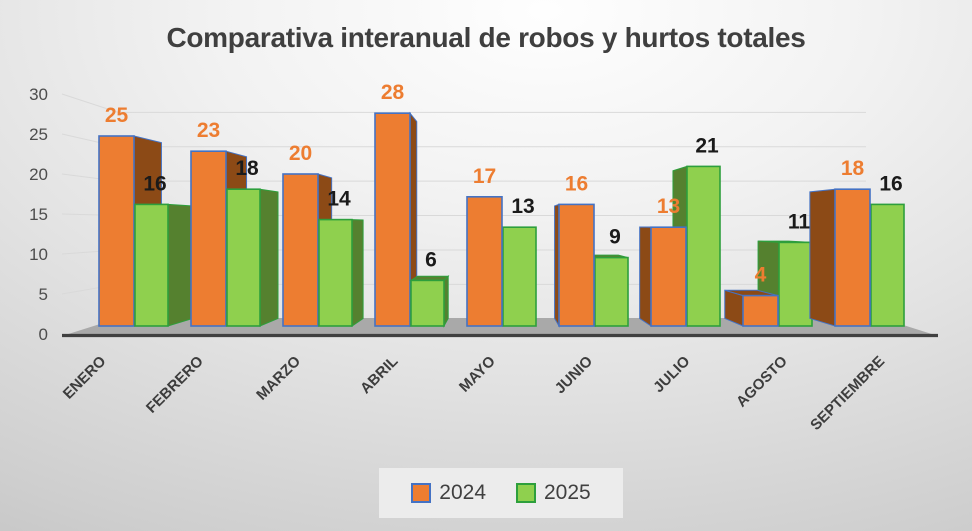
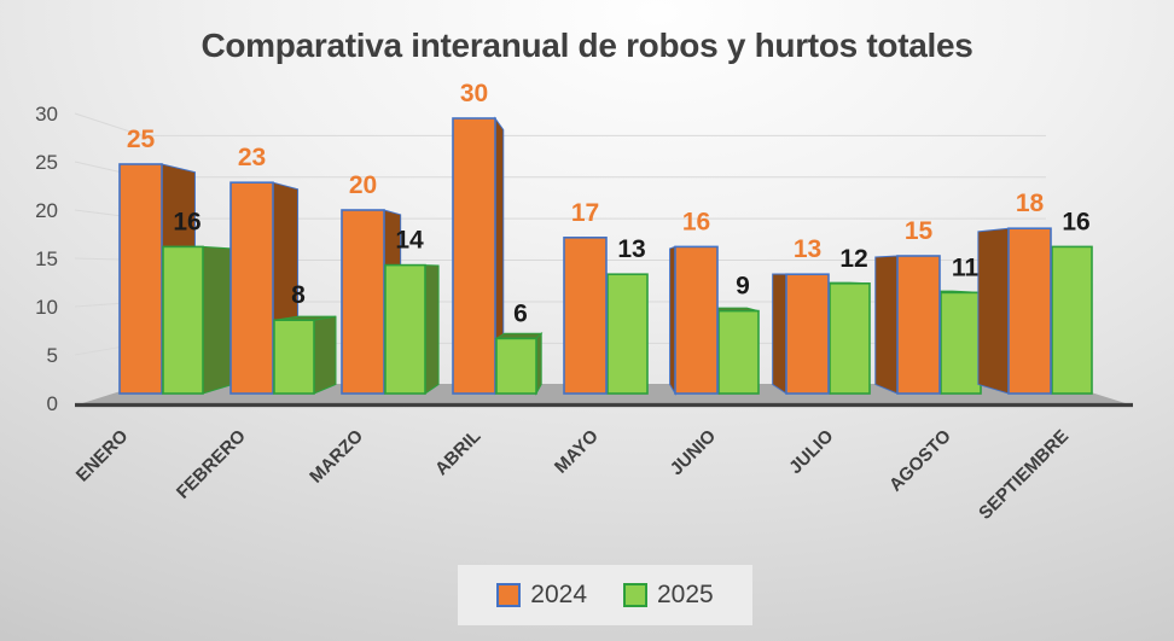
2025/FEBRERO: 18 -> 8
2024/ABRIL: 28 -> 30
2025/JULIO: 21 -> 12
2024/AGOSTO: 4 -> 15
